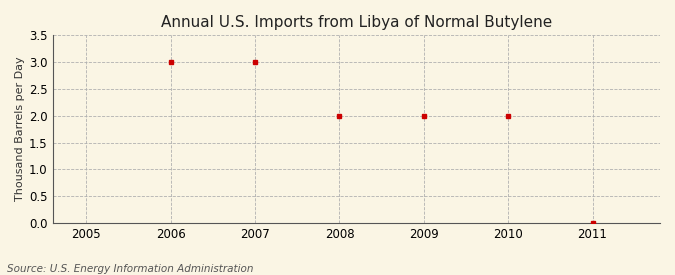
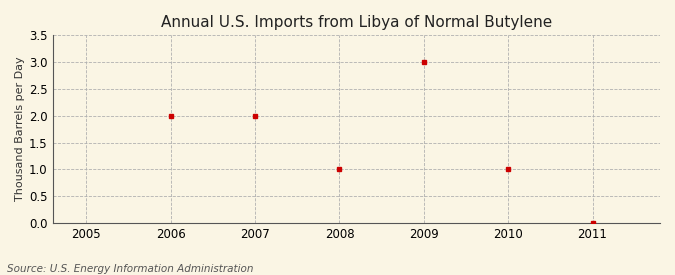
2006: 3 -> 2
2007: 3 -> 2
2008: 2 -> 1
2009: 2 -> 3
2010: 2 -> 1
